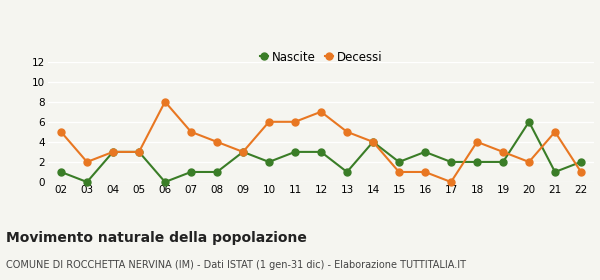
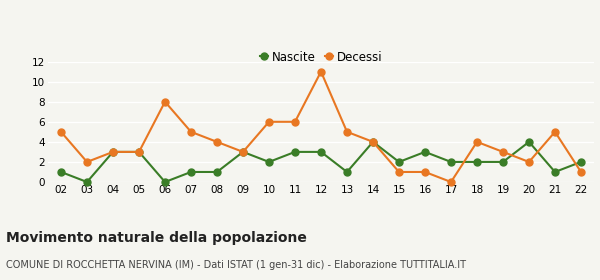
Decessi/12: 7 -> 11
Nascite/20: 6 -> 4
